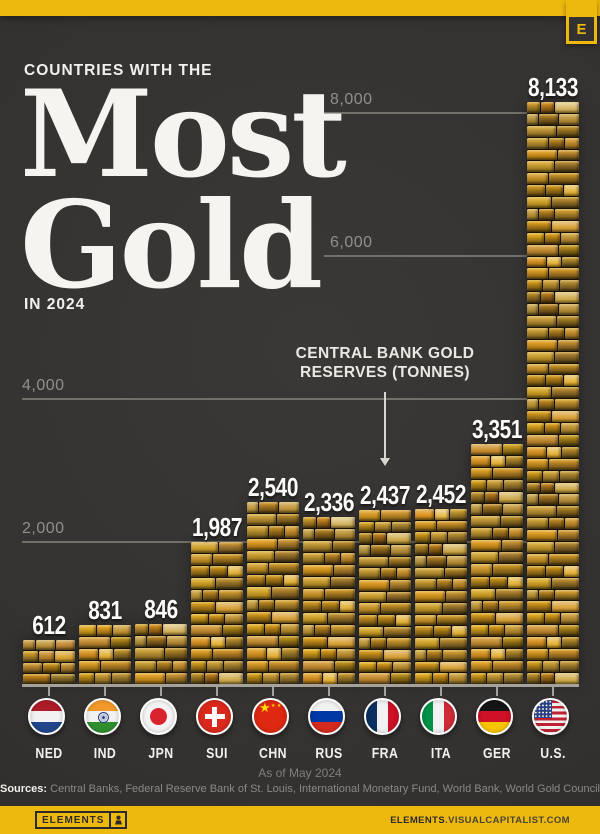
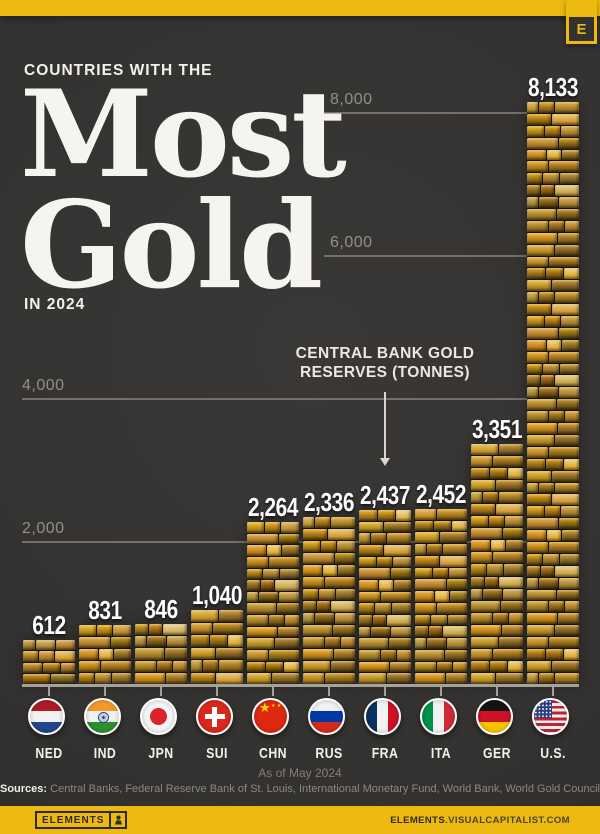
SUI: 1,987 -> 1,040
CHN: 2,540 -> 2,264
